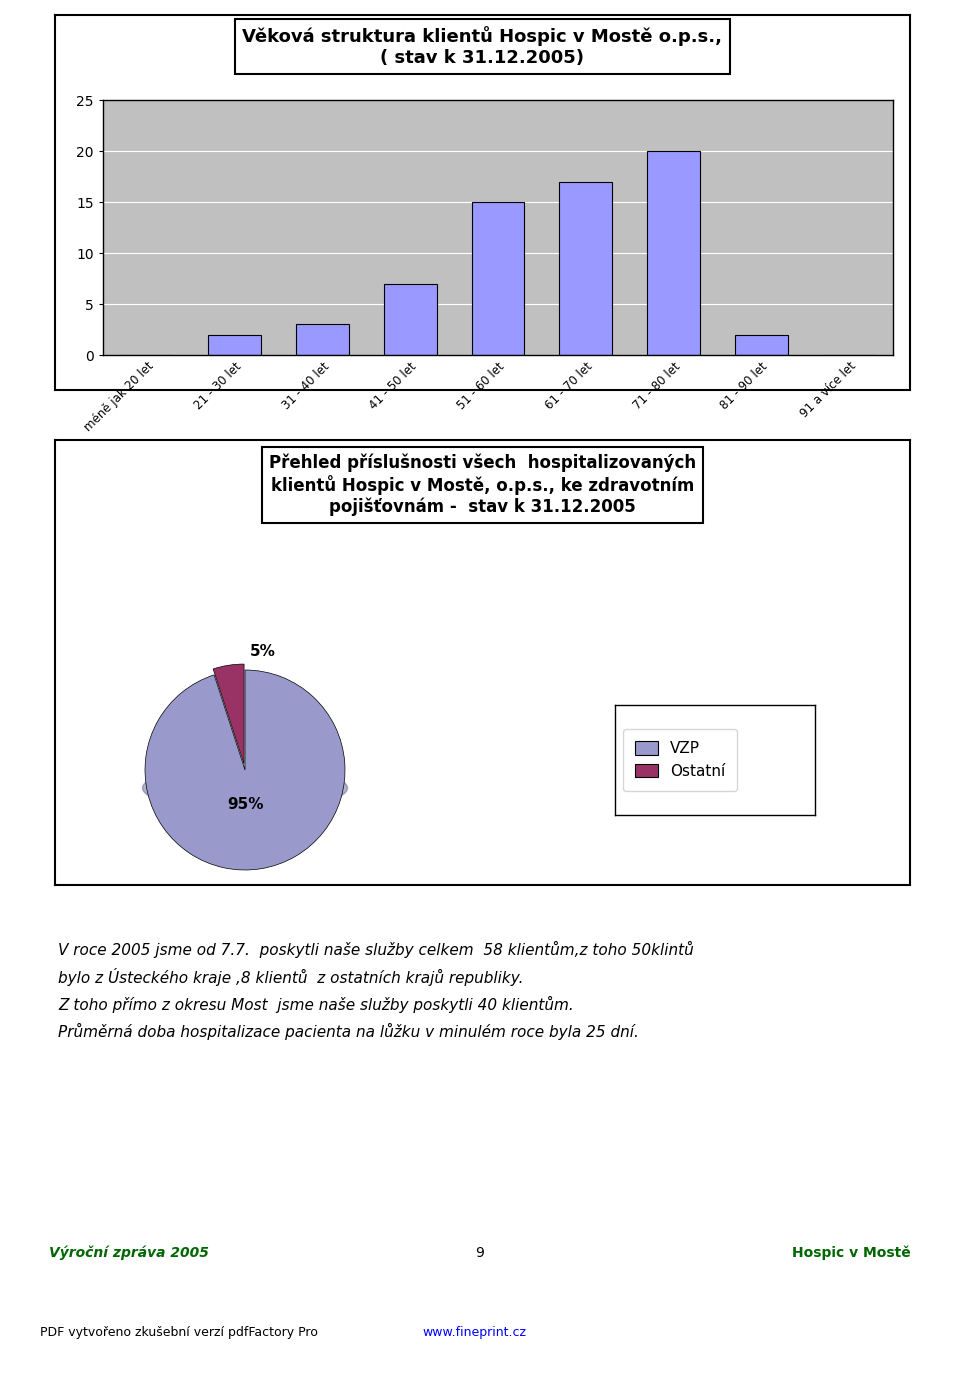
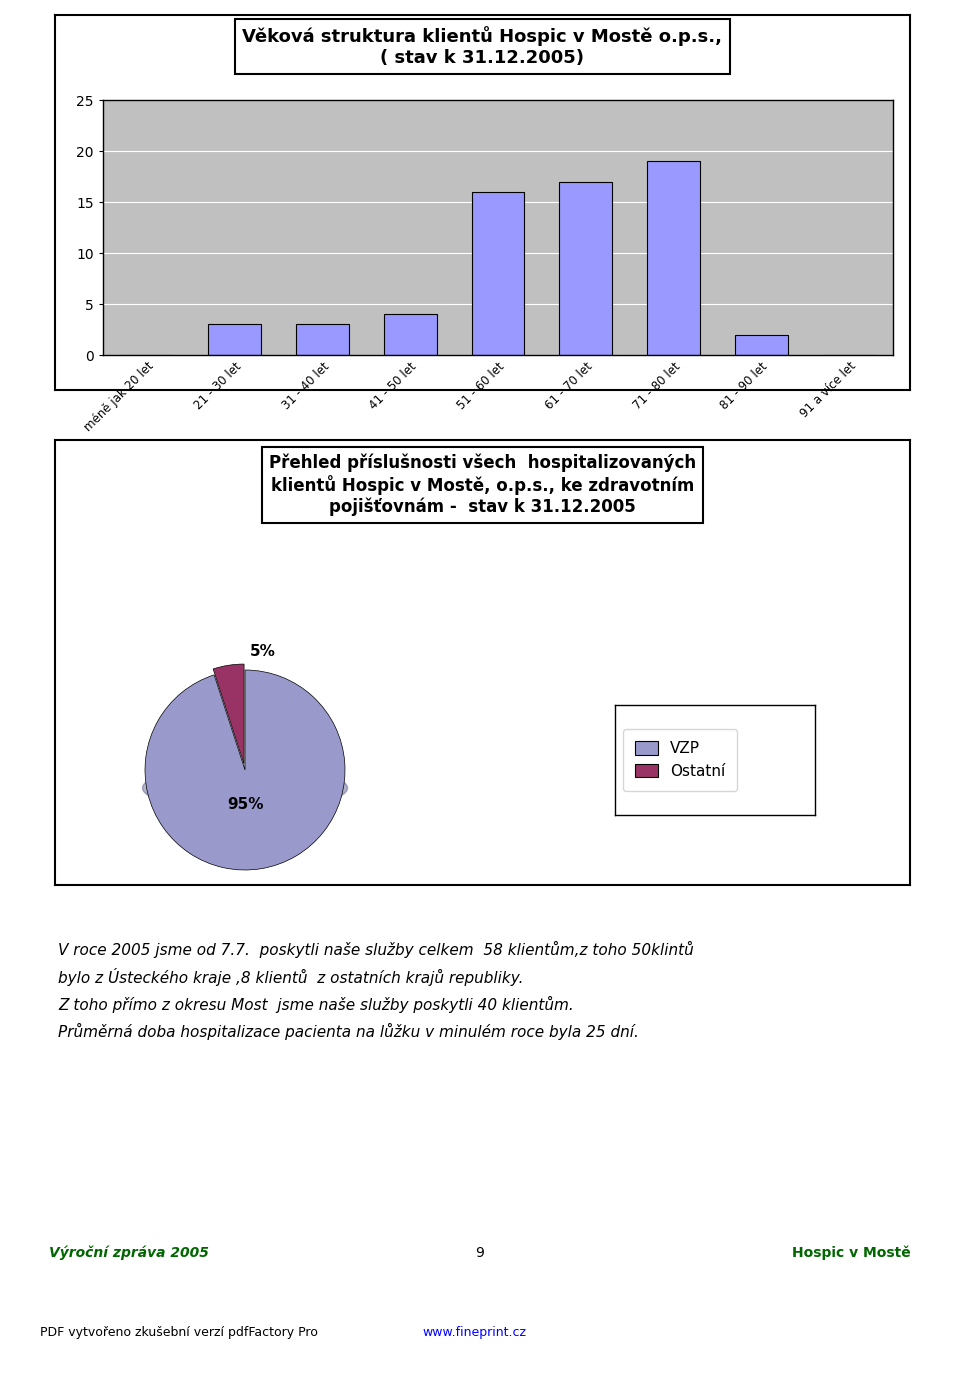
21 - 30 let: 2 -> 3
41 - 50 let: 7 -> 4
51 - 60 let: 15 -> 16
71 - 80 let: 20 -> 19
